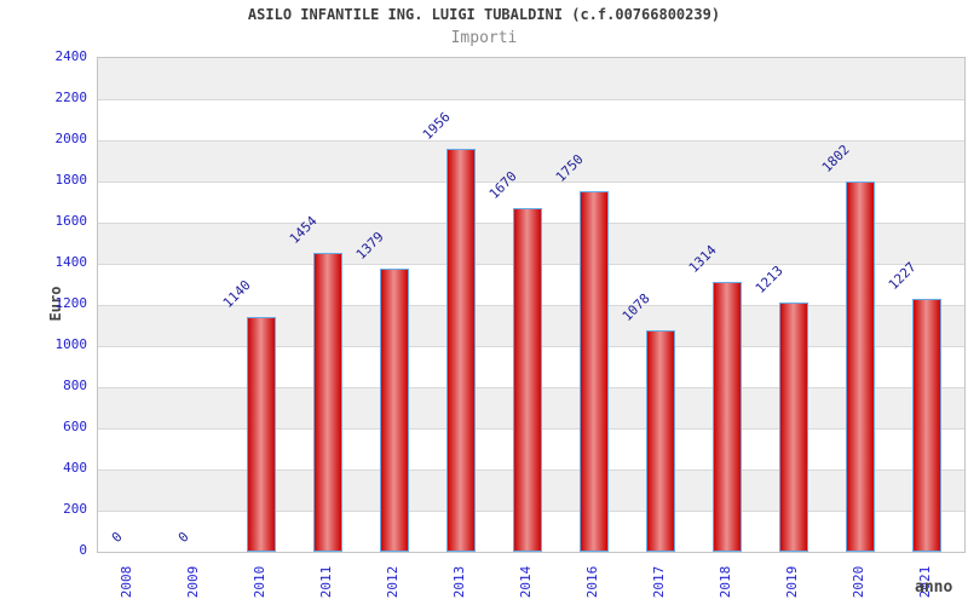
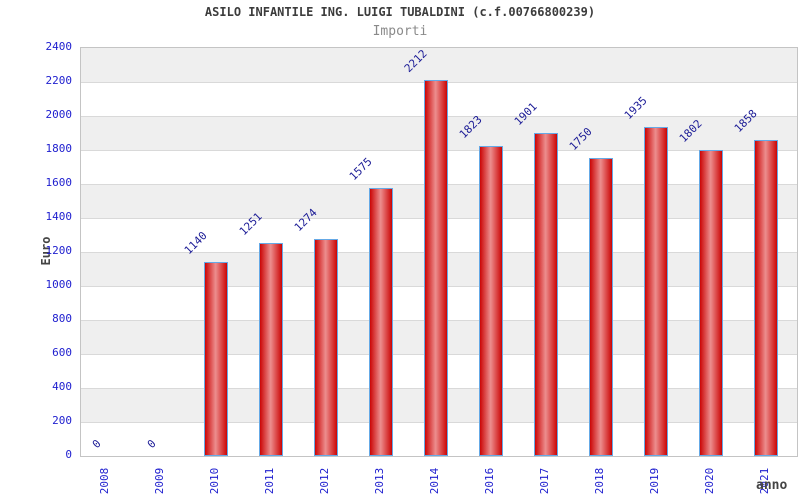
2011: 1454 -> 1251
2012: 1379 -> 1274
2013: 1956 -> 1575
2014: 1670 -> 2212
2016: 1750 -> 1823
2017: 1078 -> 1901
2018: 1314 -> 1750
2019: 1213 -> 1935
2021: 1227 -> 1858
